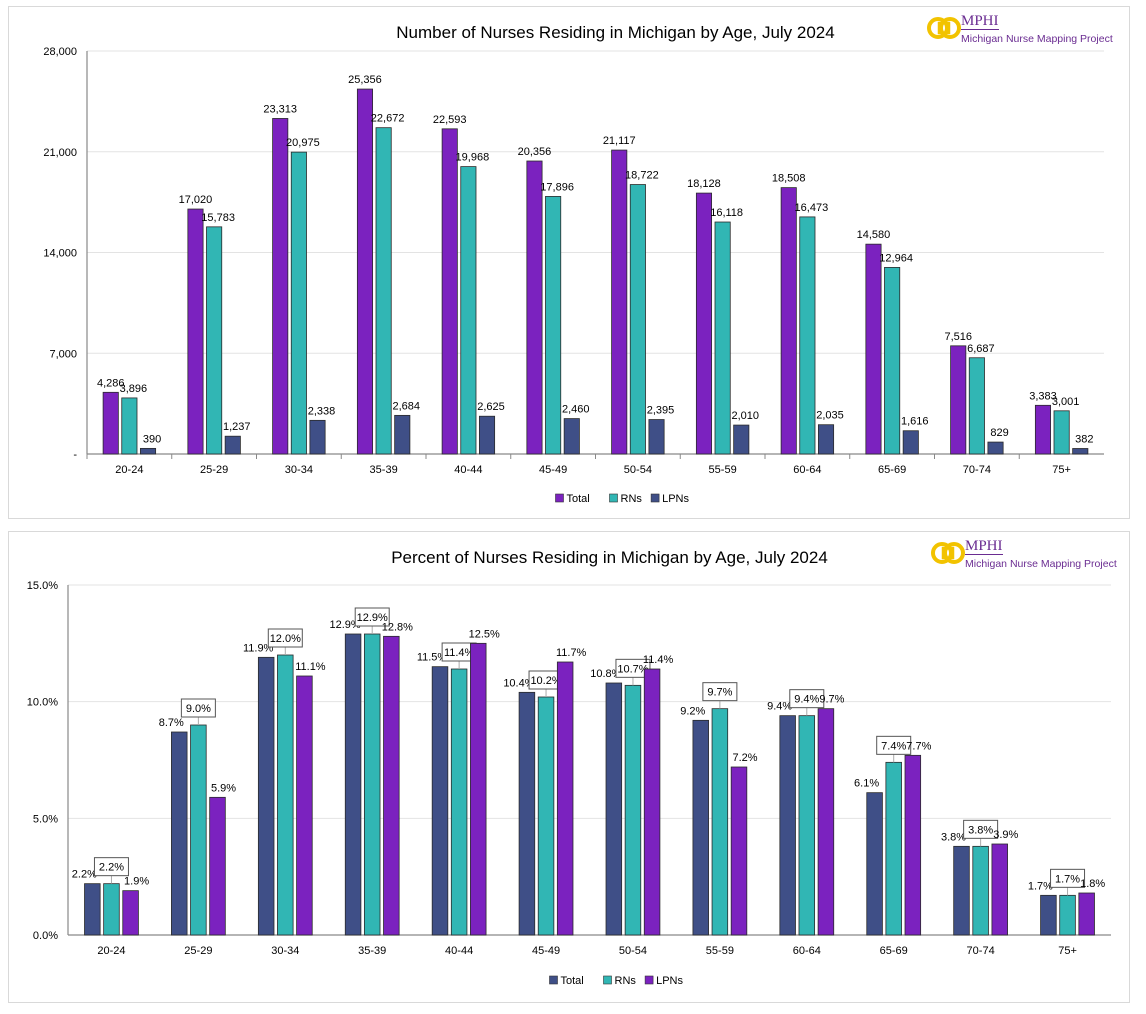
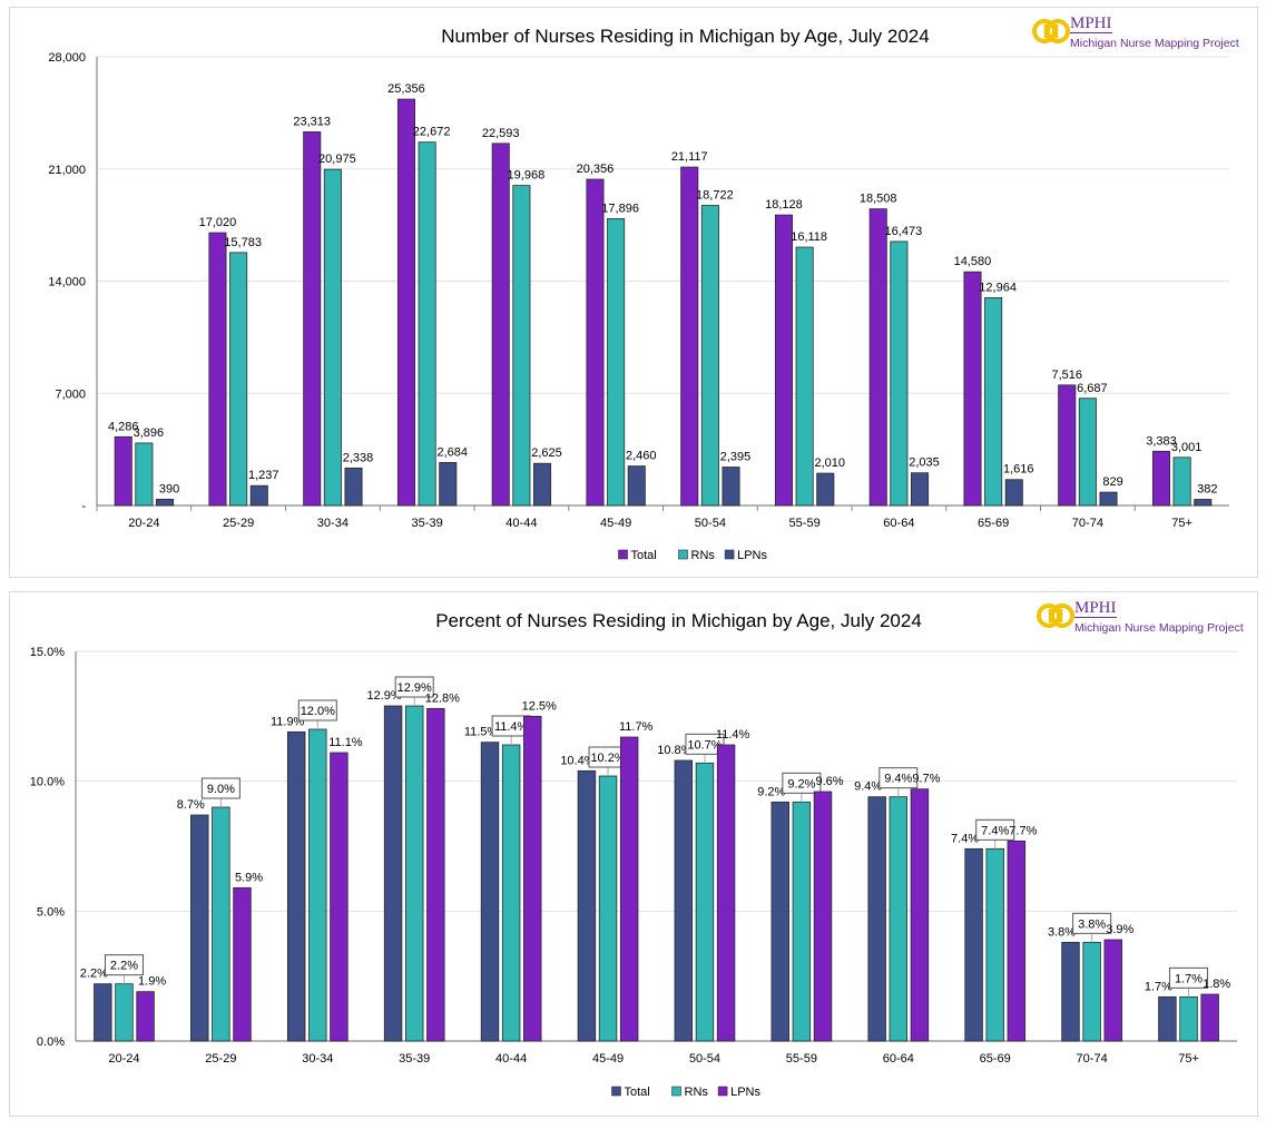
Percent of Nurses Residing in Michigan by Age, July 2024/RNs/55-59: 9.7% -> 9.2%
Percent of Nurses Residing in Michigan by Age, July 2024/LPNs/55-59: 7.2% -> 9.6%
Percent of Nurses Residing in Michigan by Age, July 2024/Total/65-69: 6.1% -> 7.4%
